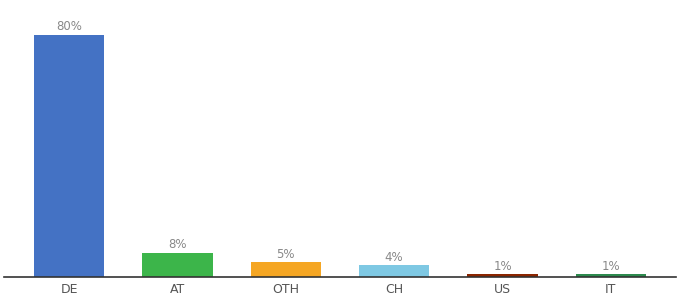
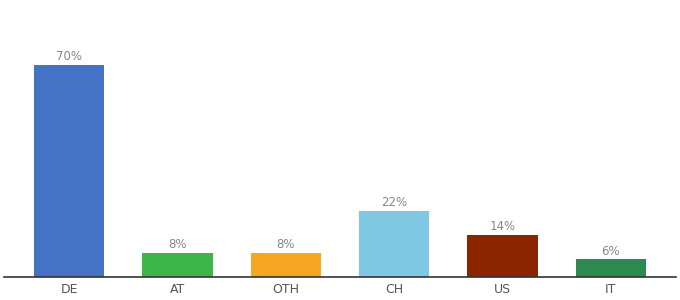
DE: 80% -> 70%
OTH: 5% -> 8%
CH: 4% -> 22%
US: 1% -> 14%
IT: 1% -> 6%
